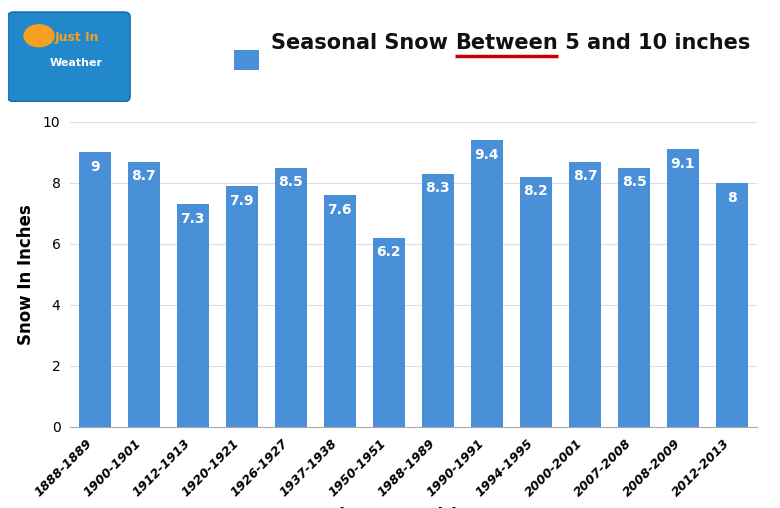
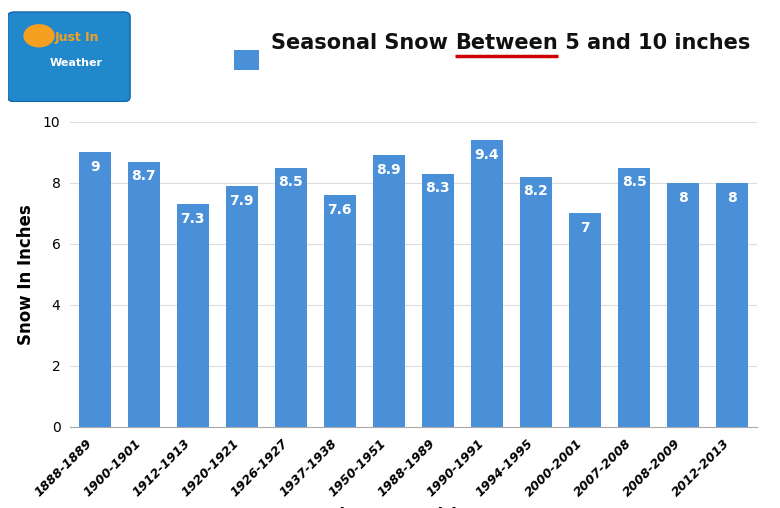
1950-1951: 6.2 -> 8.9
2000-2001: 8.7 -> 7
2008-2009: 9.1 -> 8
